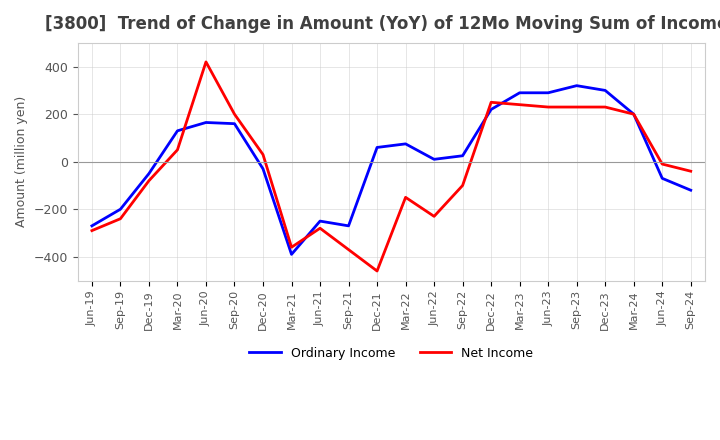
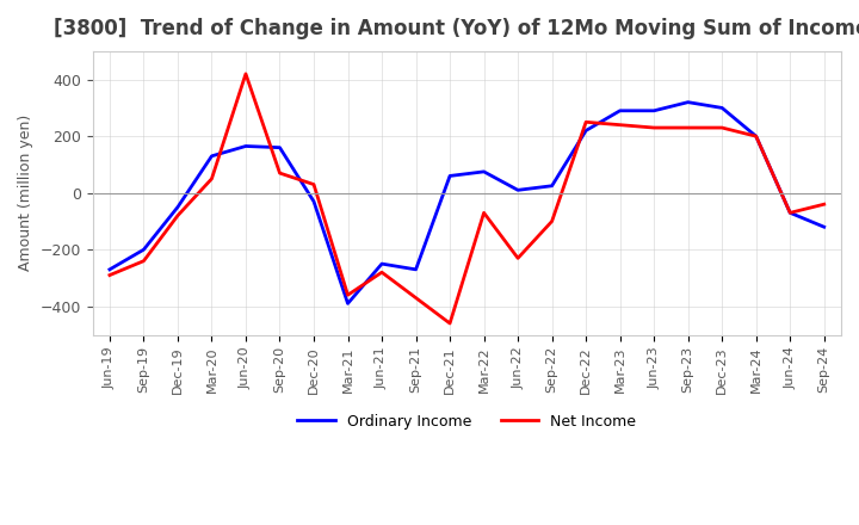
Net Income/Sep-20: 200 -> 70
Net Income/Mar-22: -150 -> -70
Net Income/Jun-24: -10 -> -70
